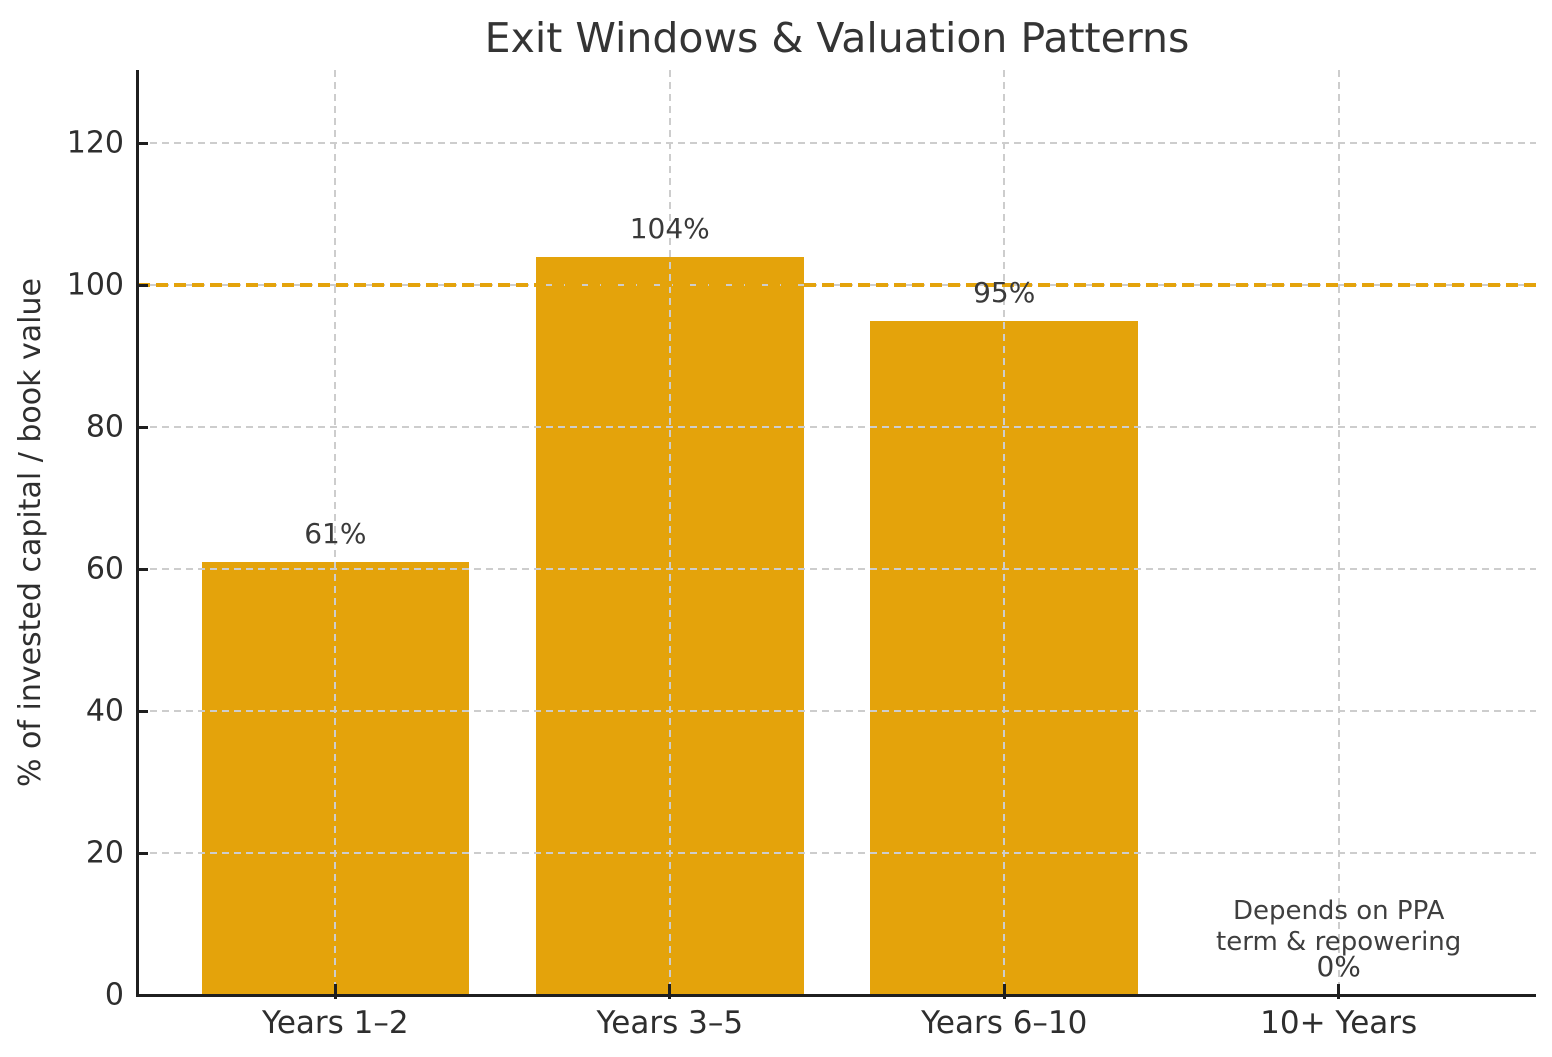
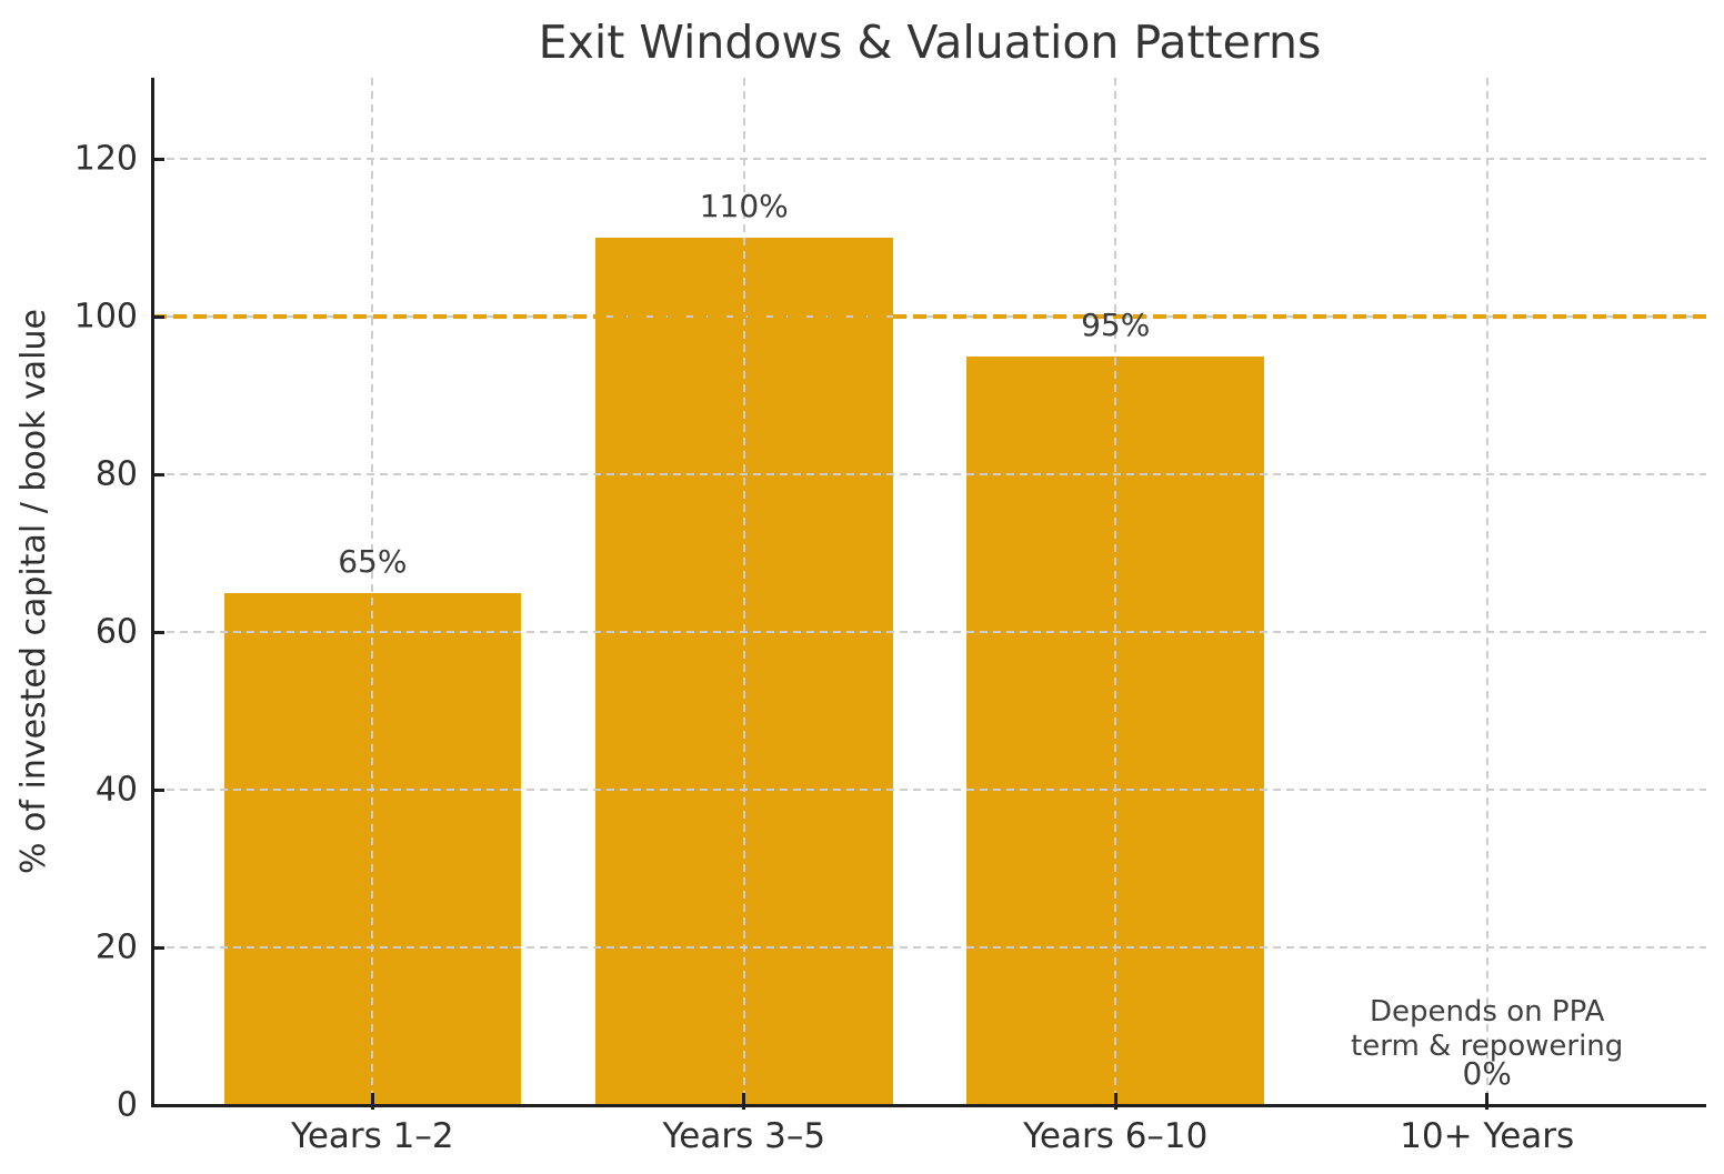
Years 1–2: 61% -> 65%
Years 3–5: 104% -> 110%
